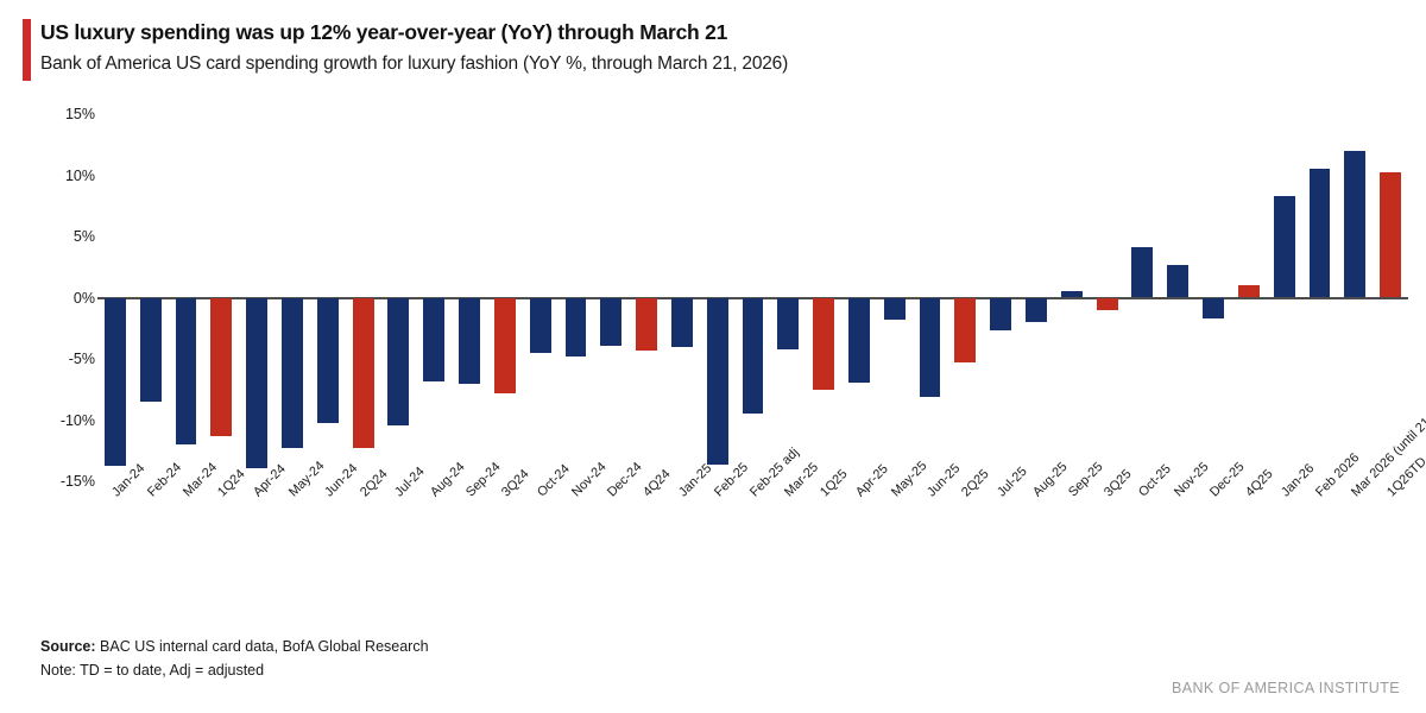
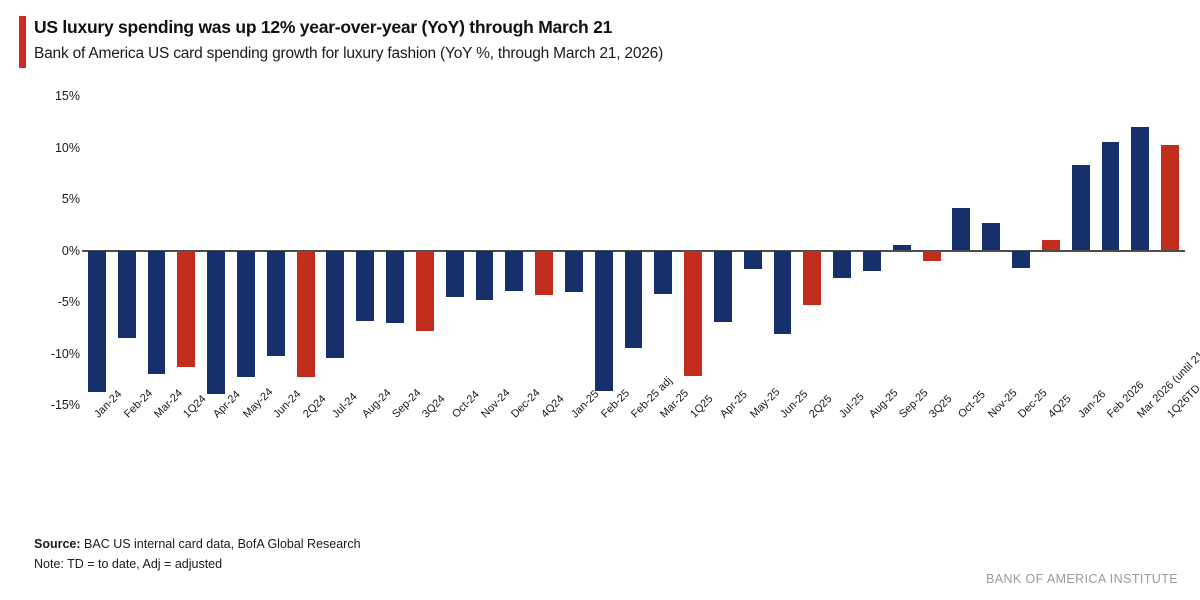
1Q25: -7.5% -> -12.2%
